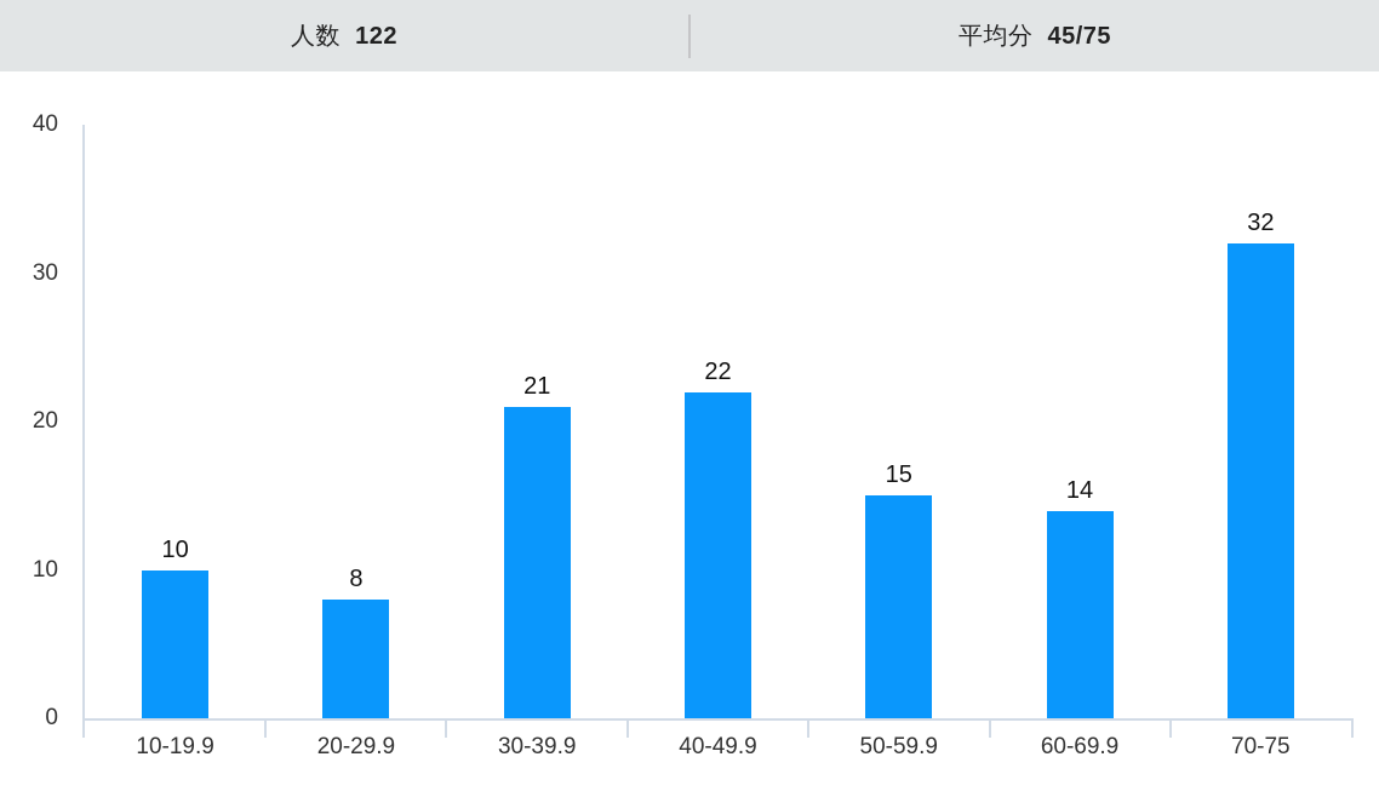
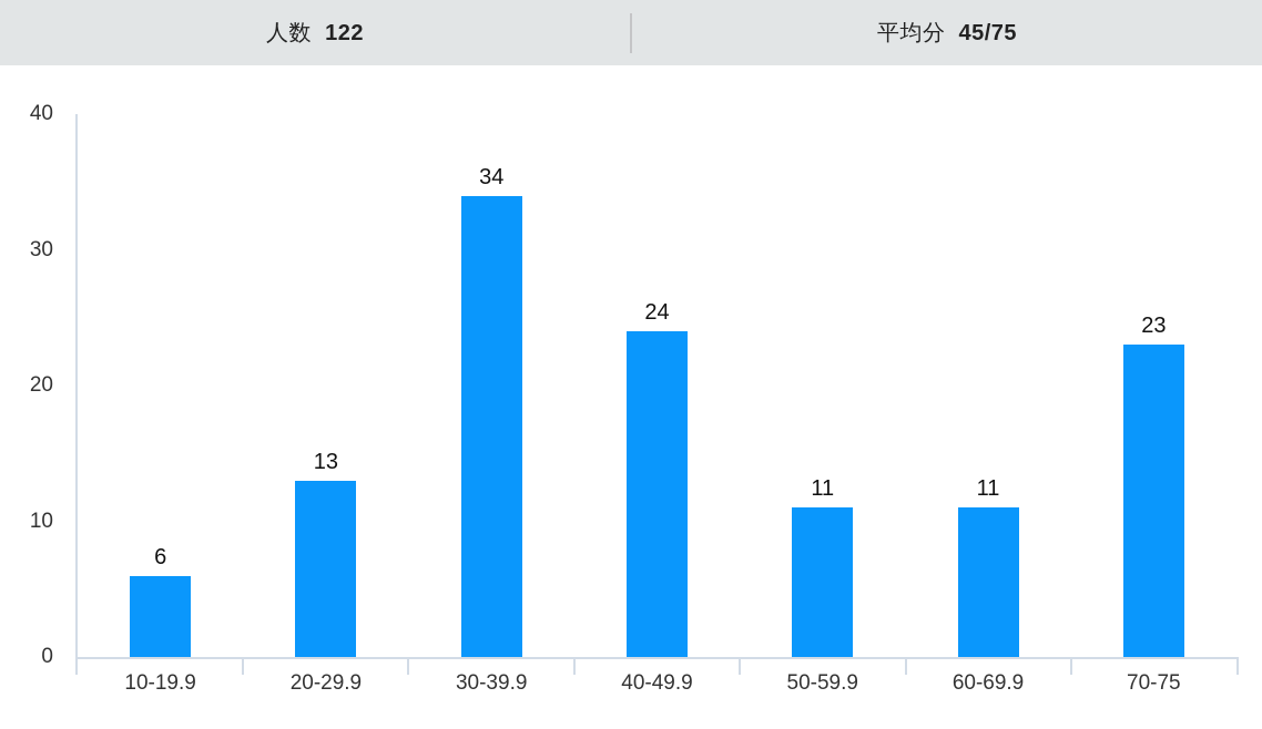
10-19.9: 10 -> 6
20-29.9: 8 -> 13
30-39.9: 21 -> 34
40-49.9: 22 -> 24
50-59.9: 15 -> 11
60-69.9: 14 -> 11
70-75: 32 -> 23
